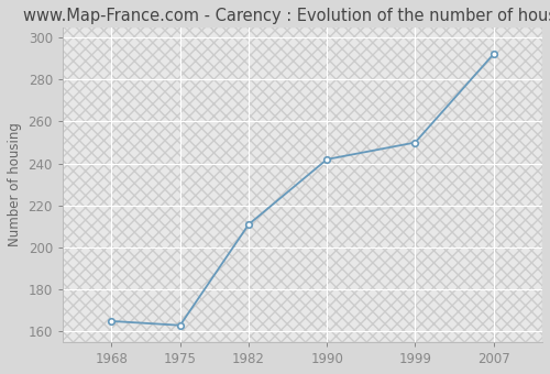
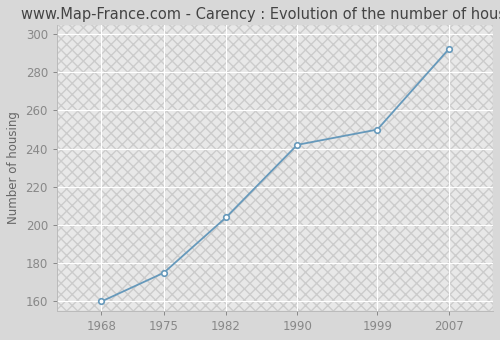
1968: 165 -> 160
1975: 163 -> 175
1982: 211 -> 204
